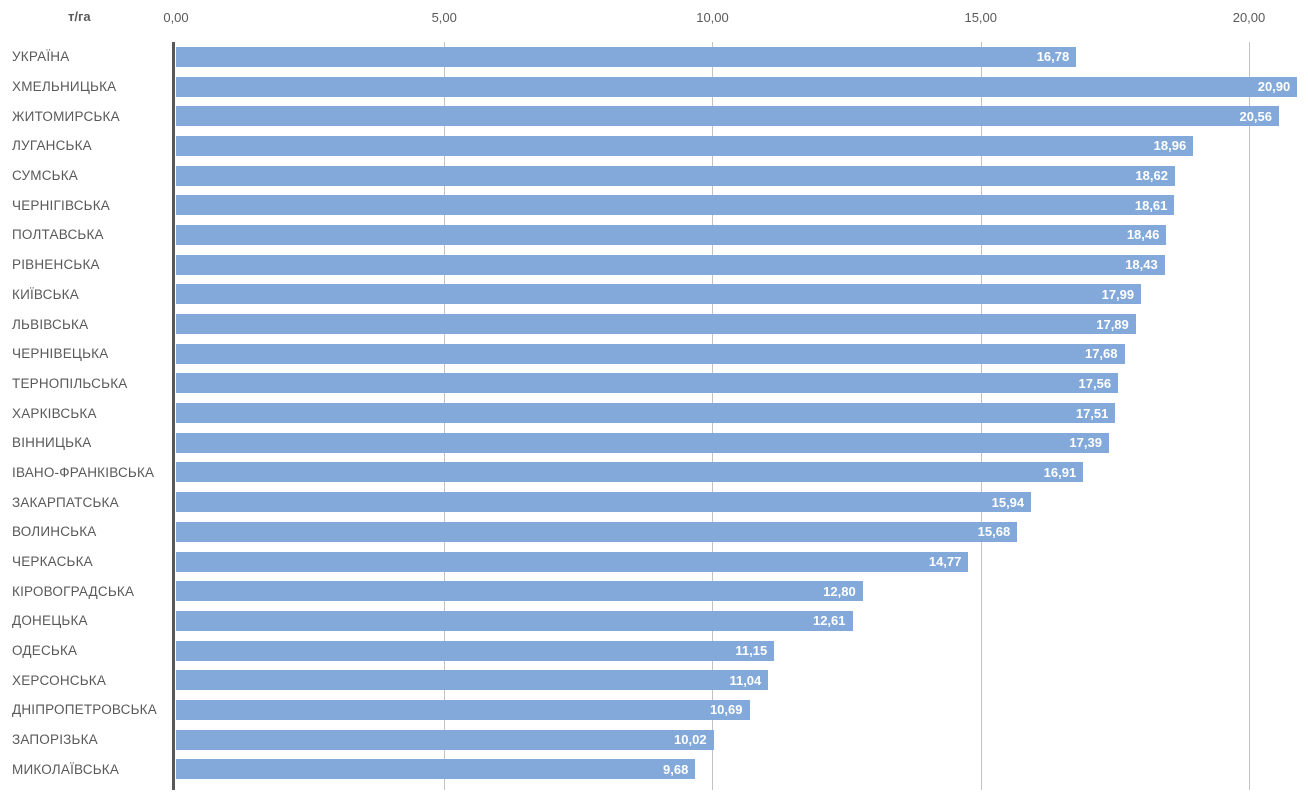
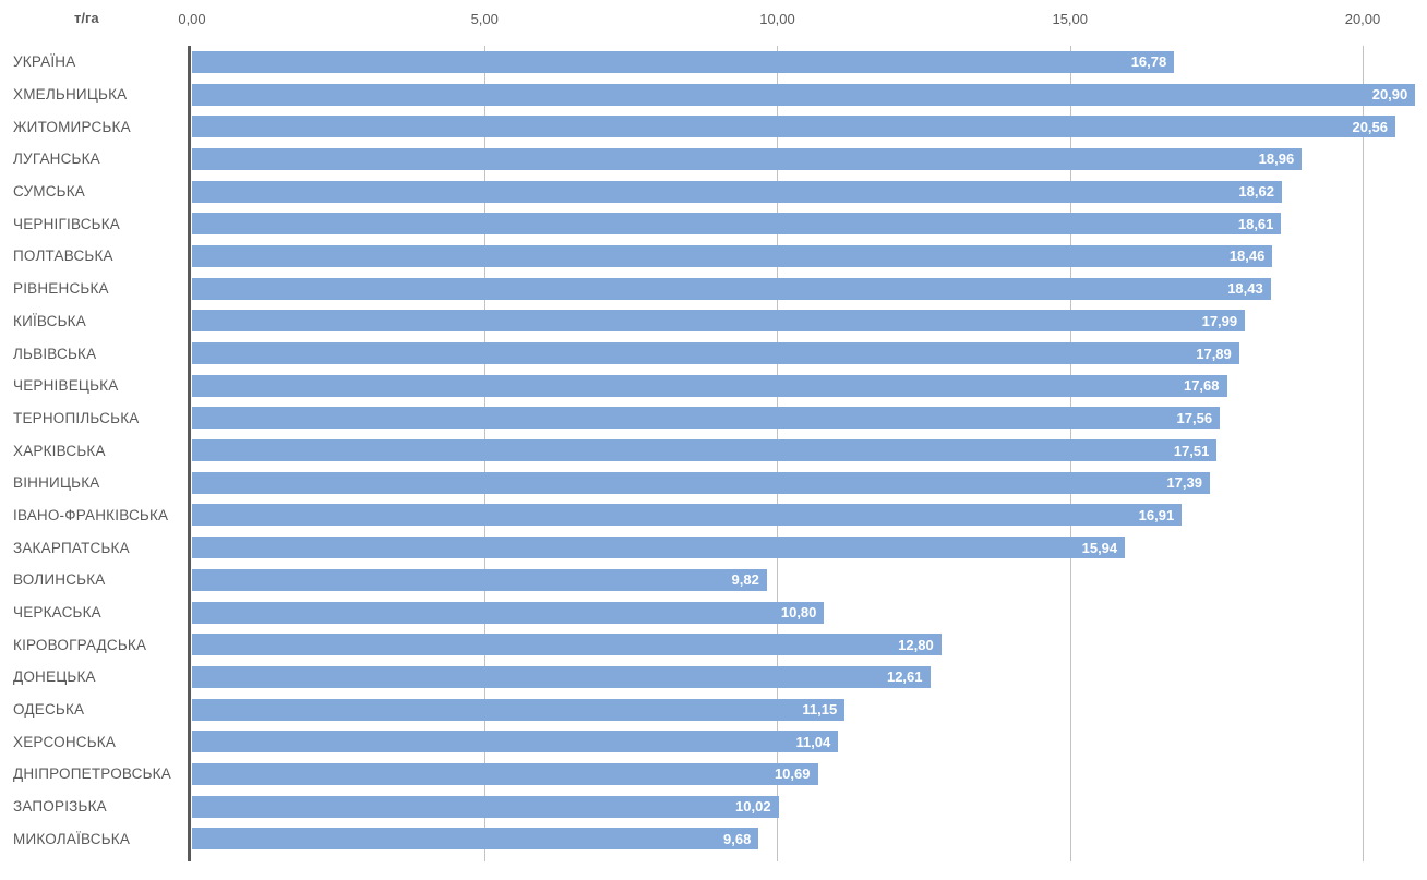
ВОЛИНСЬКА: 15,68 -> 9,82
ЧЕРКАСЬКА: 14,77 -> 10,80
